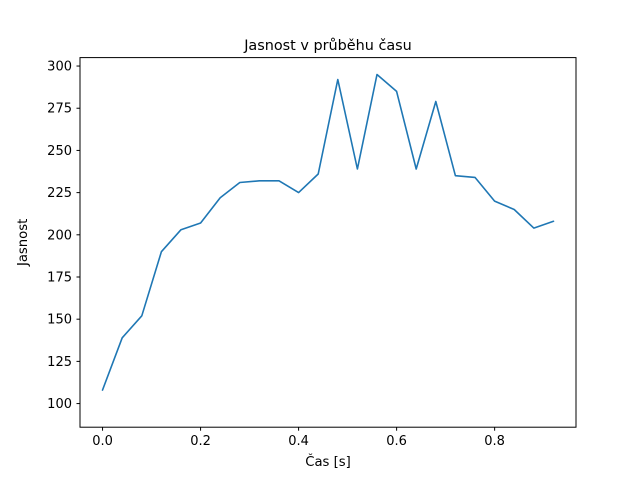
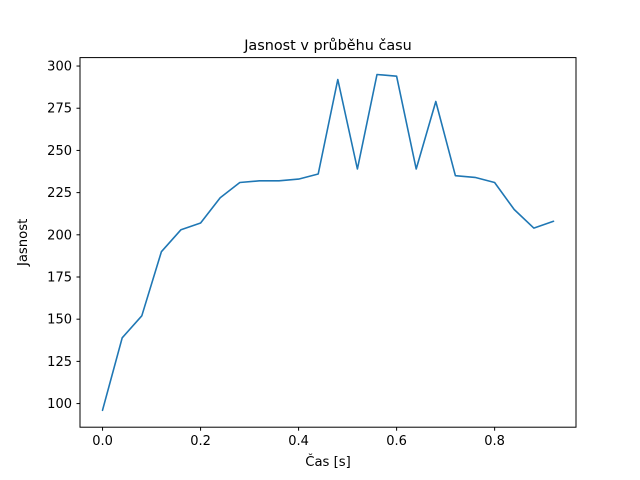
0.0: 108 -> 96
0.4: 225 -> 233
0.6: 285 -> 294
0.8: 220 -> 231
